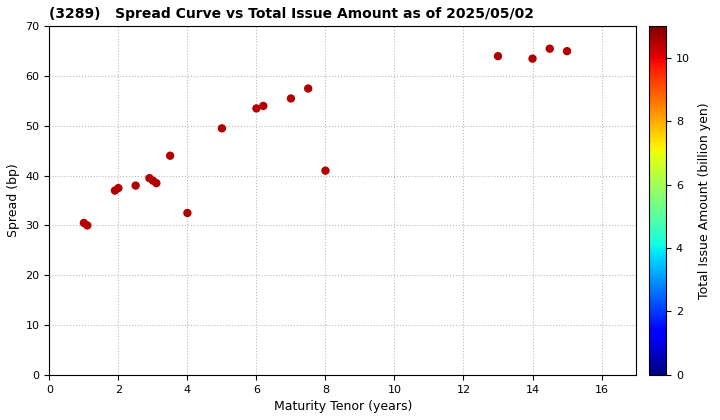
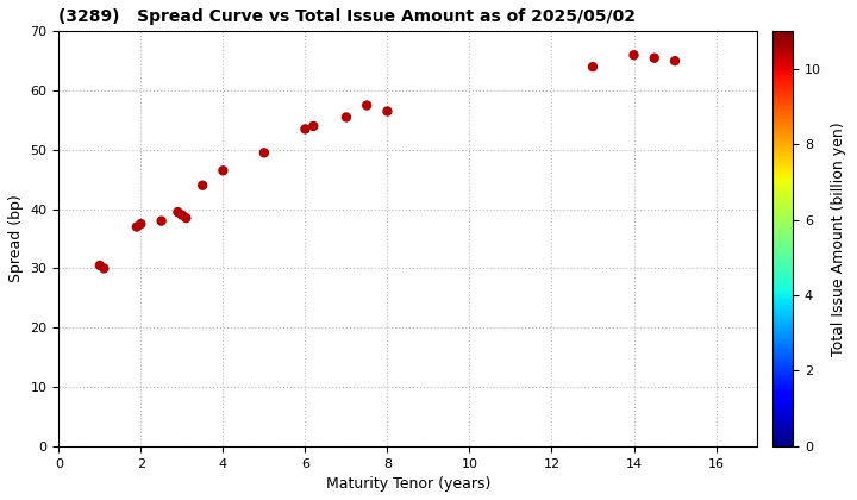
4: 32.5 -> 46.5
8: 41.0 -> 56.5
14: 63.5 -> 66.0
